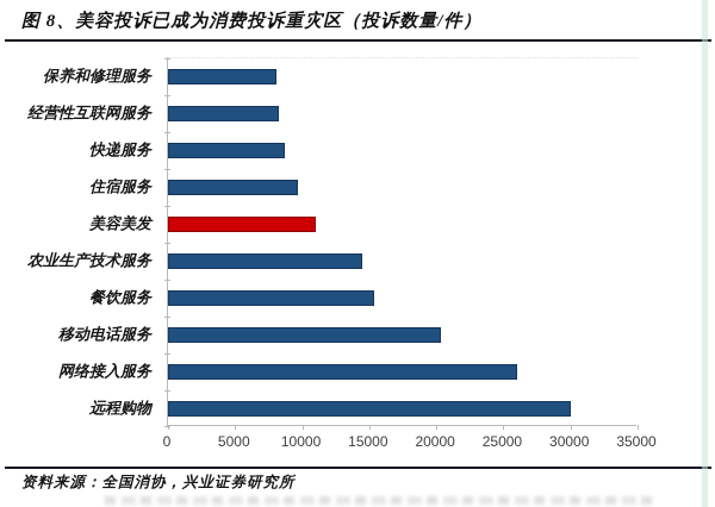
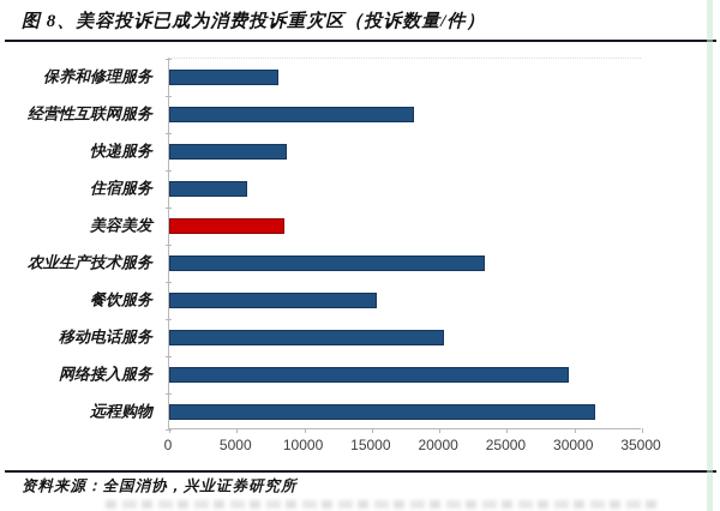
经营性互联网服务: 8300 -> 18100
住宿服务: 9700 -> 5800
美容美发: 11000 -> 8500
农业生产技术服务: 14500 -> 23400
网络接入服务: 26000 -> 29600
远程购物: 30000 -> 31500
